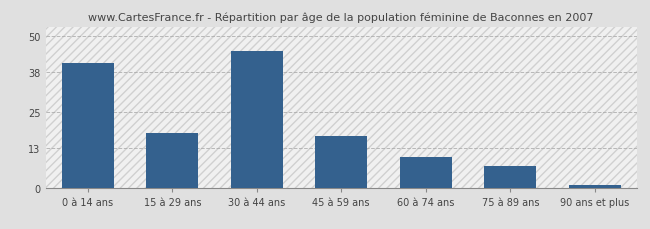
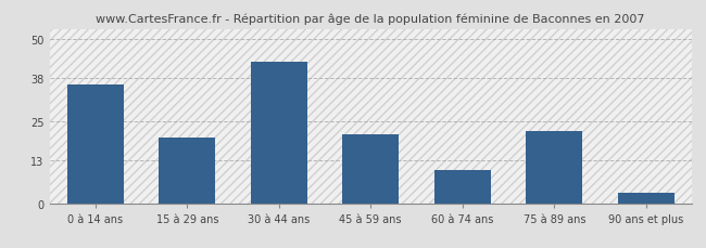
0 à 14 ans: 41 -> 36
15 à 29 ans: 18 -> 20
30 à 44 ans: 45 -> 43
45 à 59 ans: 17 -> 21
75 à 89 ans: 7 -> 22
90 ans et plus: 1 -> 3
